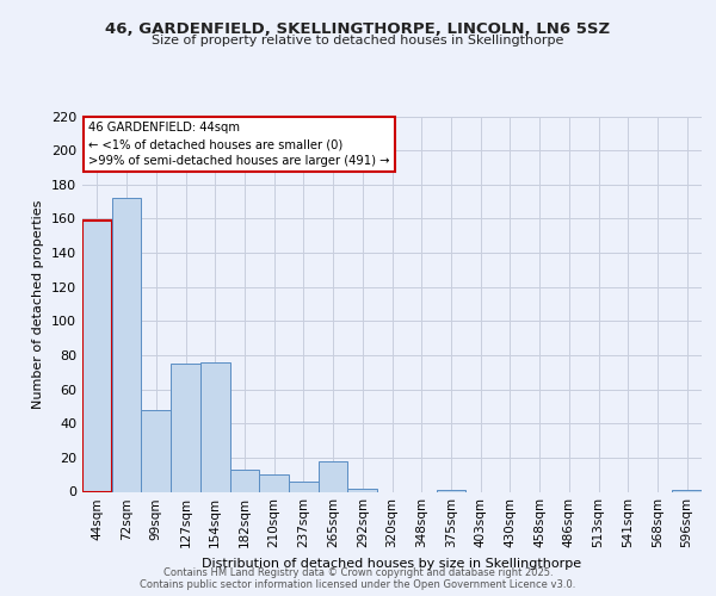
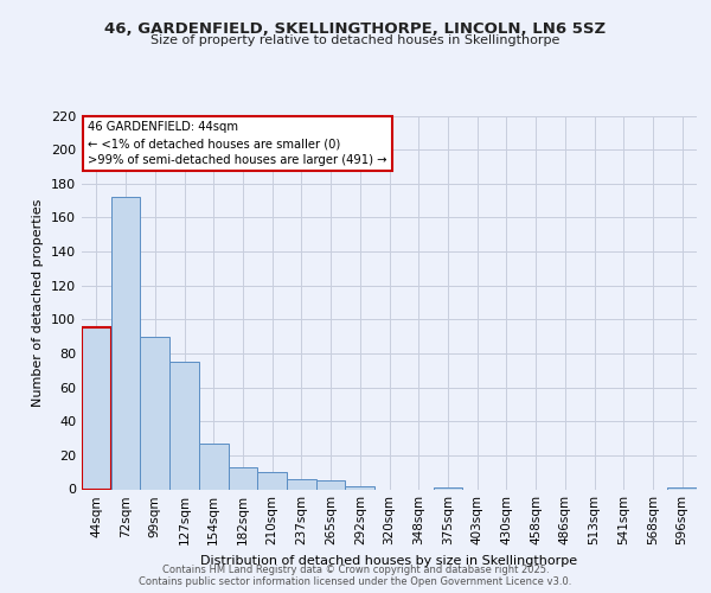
44sqm: 159 -> 95
99sqm: 48 -> 90
154sqm: 76 -> 27
265sqm: 18 -> 5
